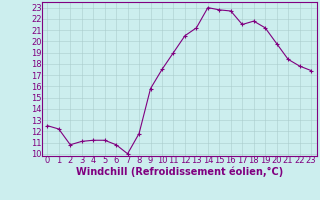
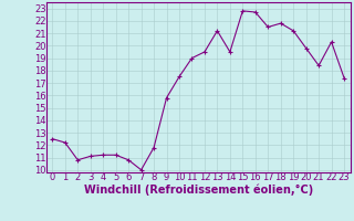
12: 20.5 -> 19.5
14: 23.0 -> 19.5
22: 17.8 -> 20.3
